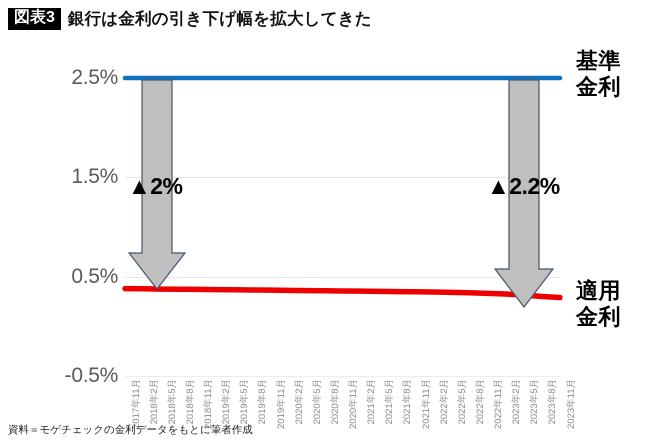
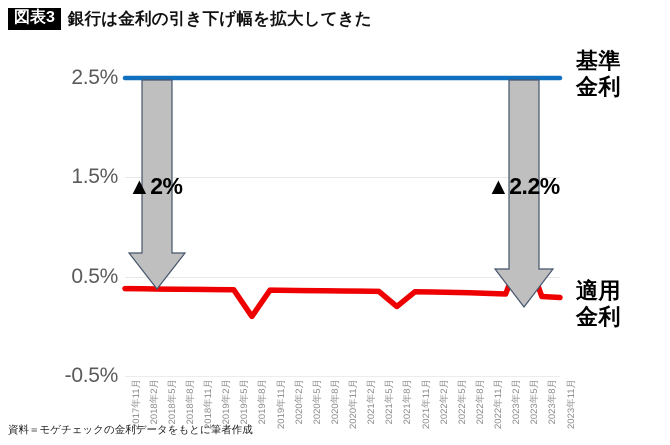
適用金利/2019年8月: 0.4% -> 0.1%
適用金利/2021年8月: 0.3% -> 0.2%
適用金利/2023年5月: 0.3% -> 0.8%
